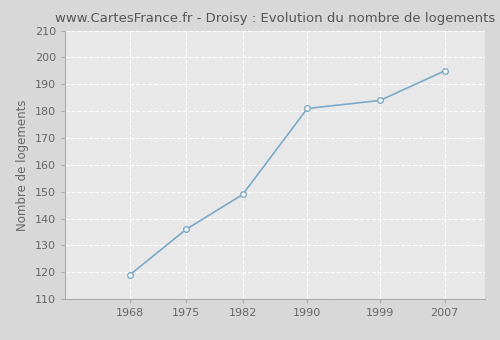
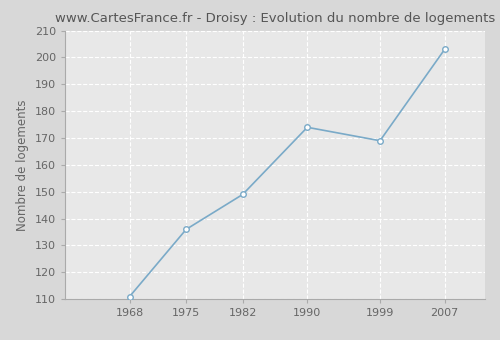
1968: 119 -> 111
1990: 181 -> 174
1999: 184 -> 169
2007: 195 -> 203
